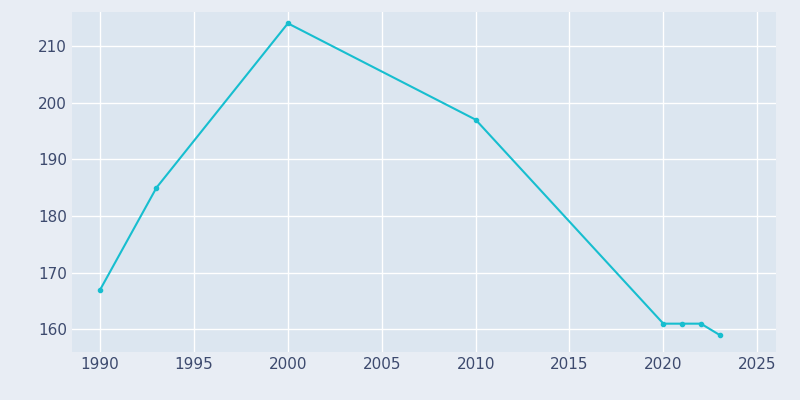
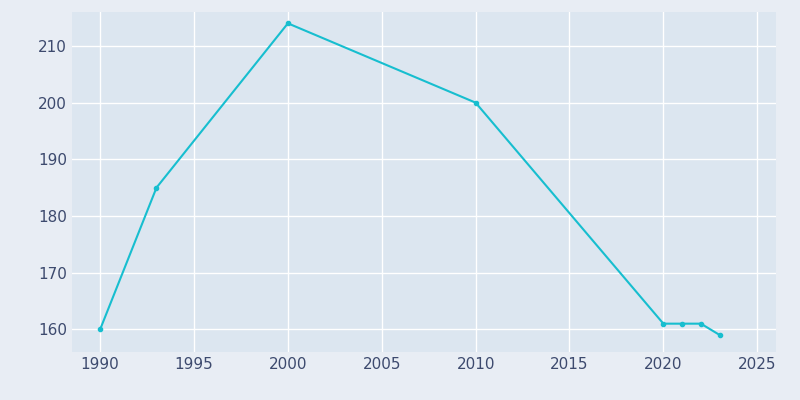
1990: 167 -> 160
2010: 197 -> 200
